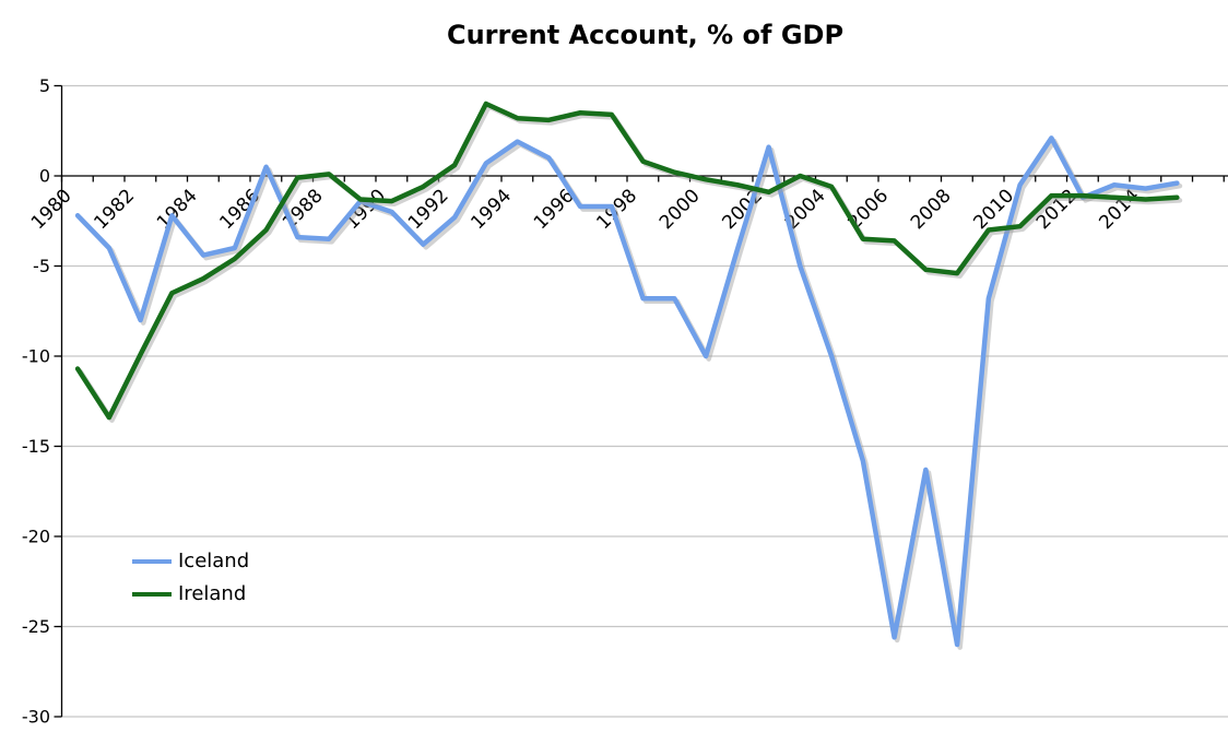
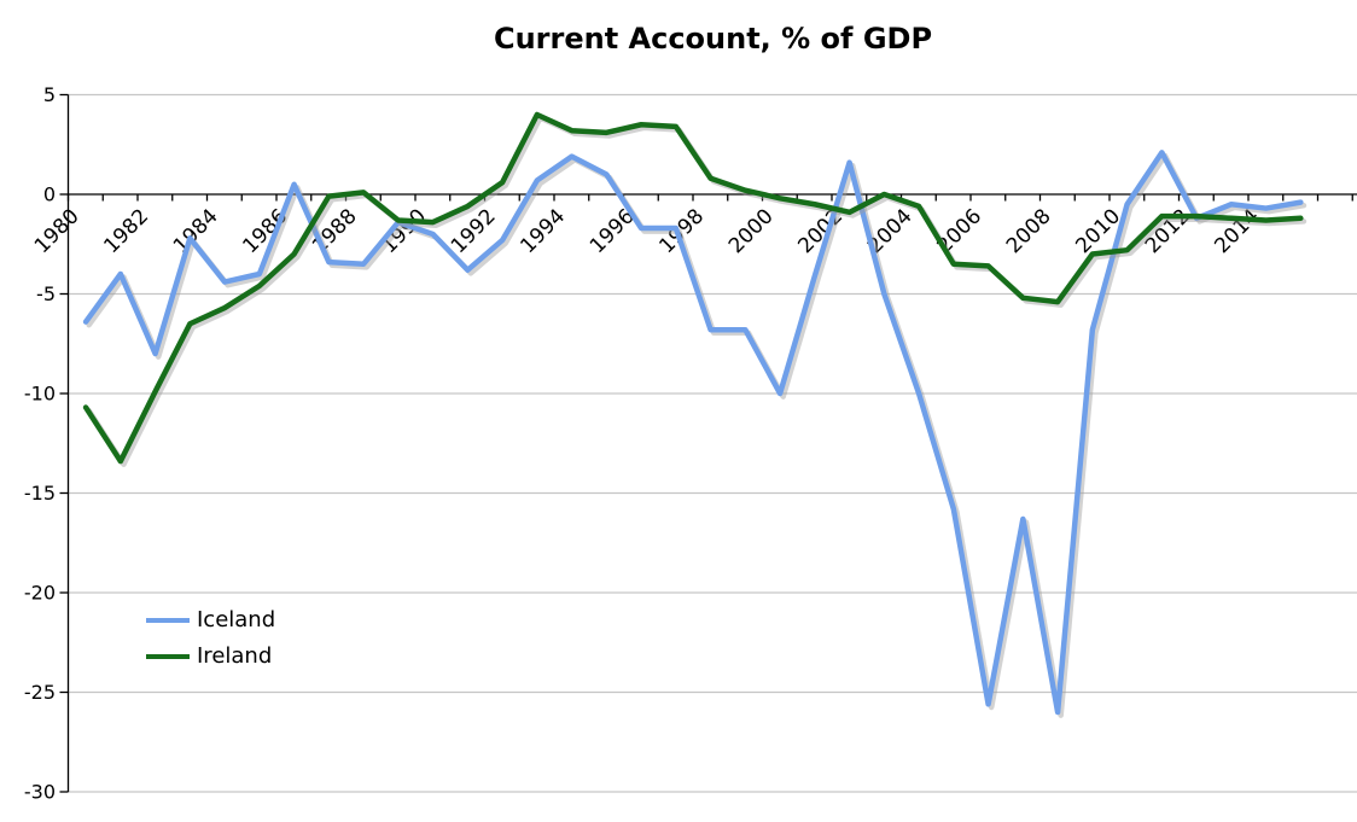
Iceland/1980: -2.2 -> -6.4
